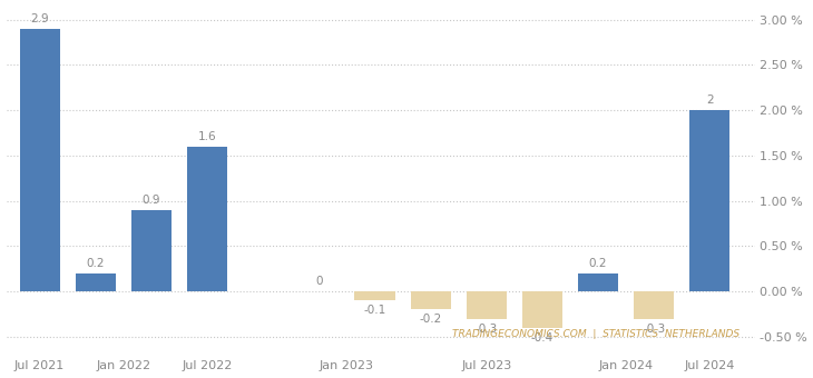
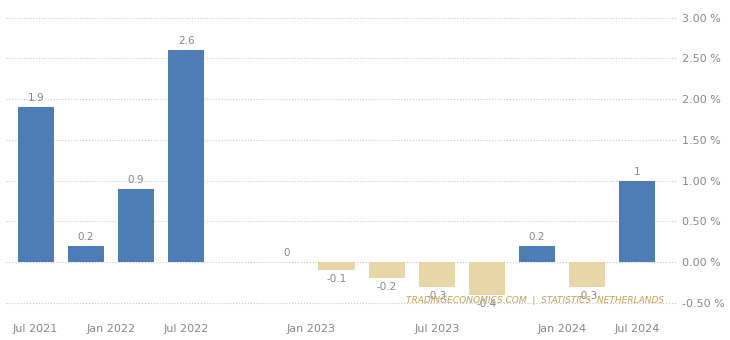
Jul 2021: 2.9 -> 1.9
Jul 2022: 1.6 -> 2.6
Jul 2024: 2 -> 1
